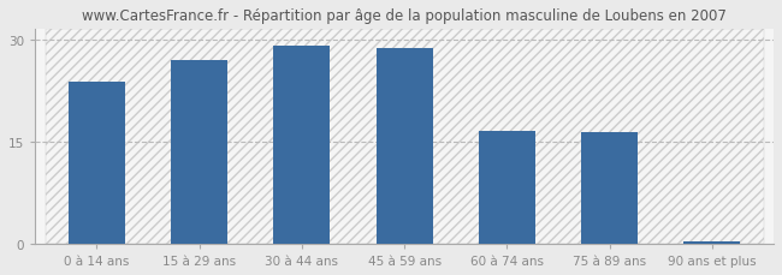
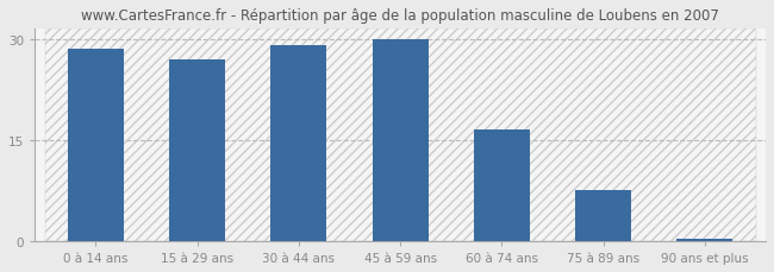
0 à 14 ans: 23.8 -> 28.5
45 à 59 ans: 28.8 -> 30.0
75 à 89 ans: 16.4 -> 7.5
